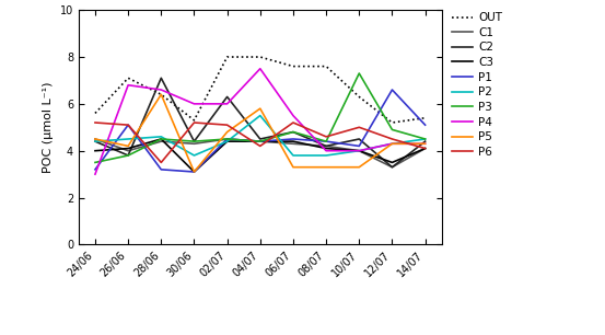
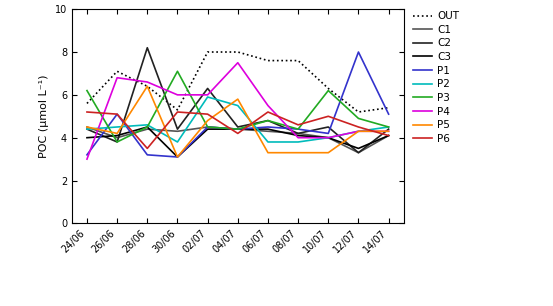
P3/24/06: 3.5 -> 6.2
C2/28/06: 7.1 -> 8.2
P3/30/06: 4.4 -> 7.1
P2/02/07: 4.4 -> 5.9
P3/10/07: 7.3 -> 6.2
P1/12/07: 6.6 -> 8.0
